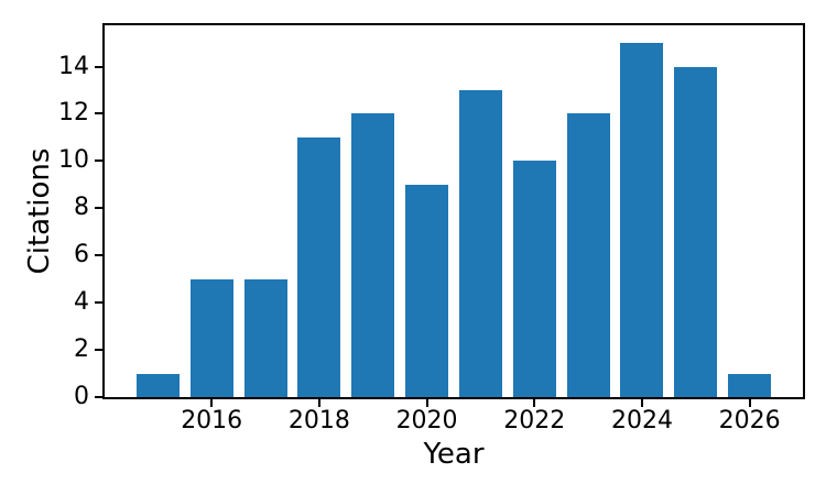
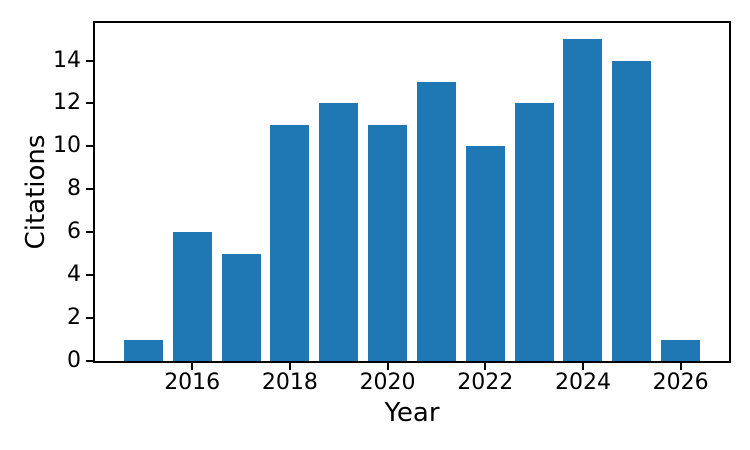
2016: 5 -> 6
2020: 9 -> 11
